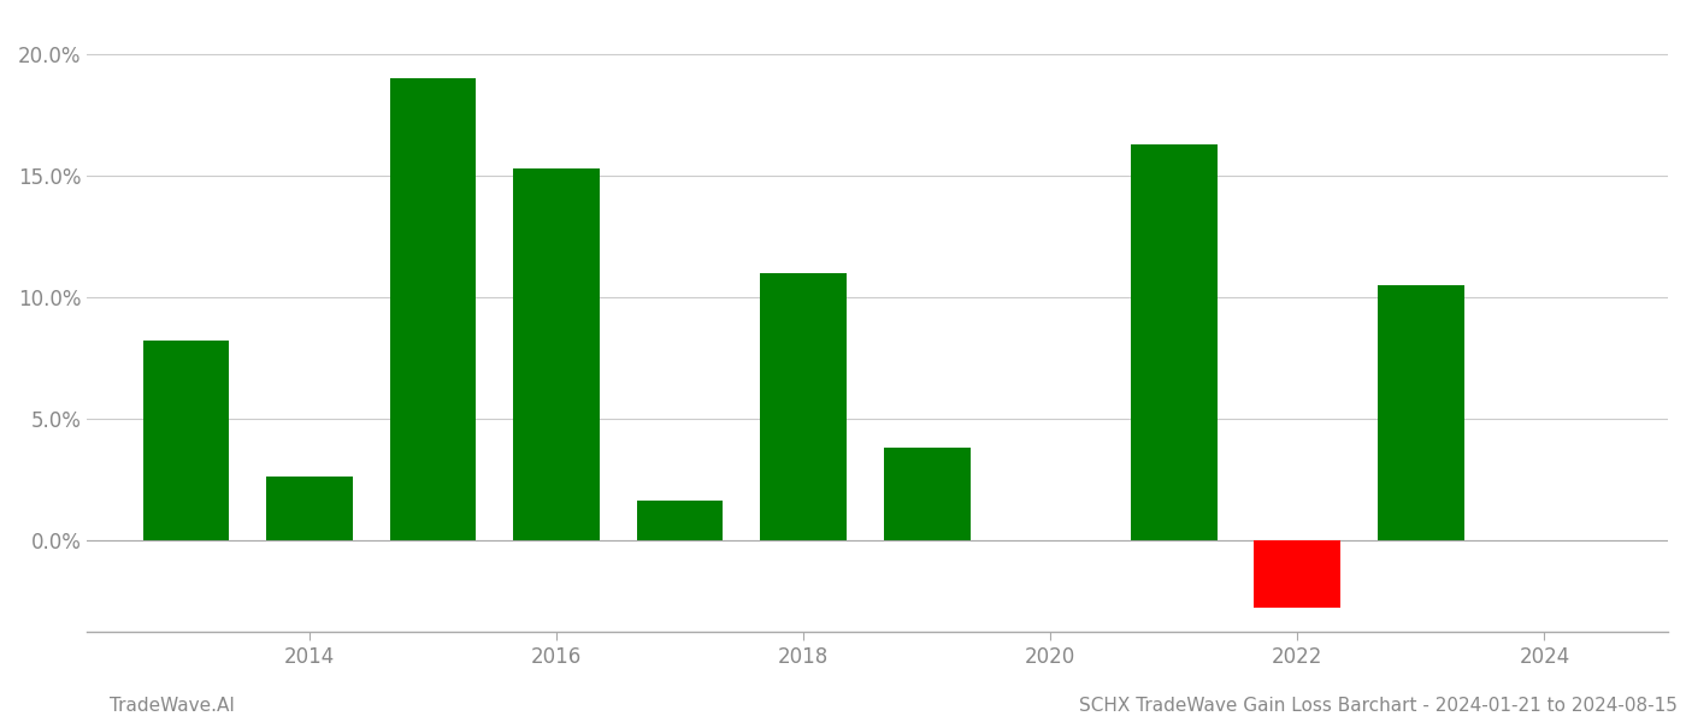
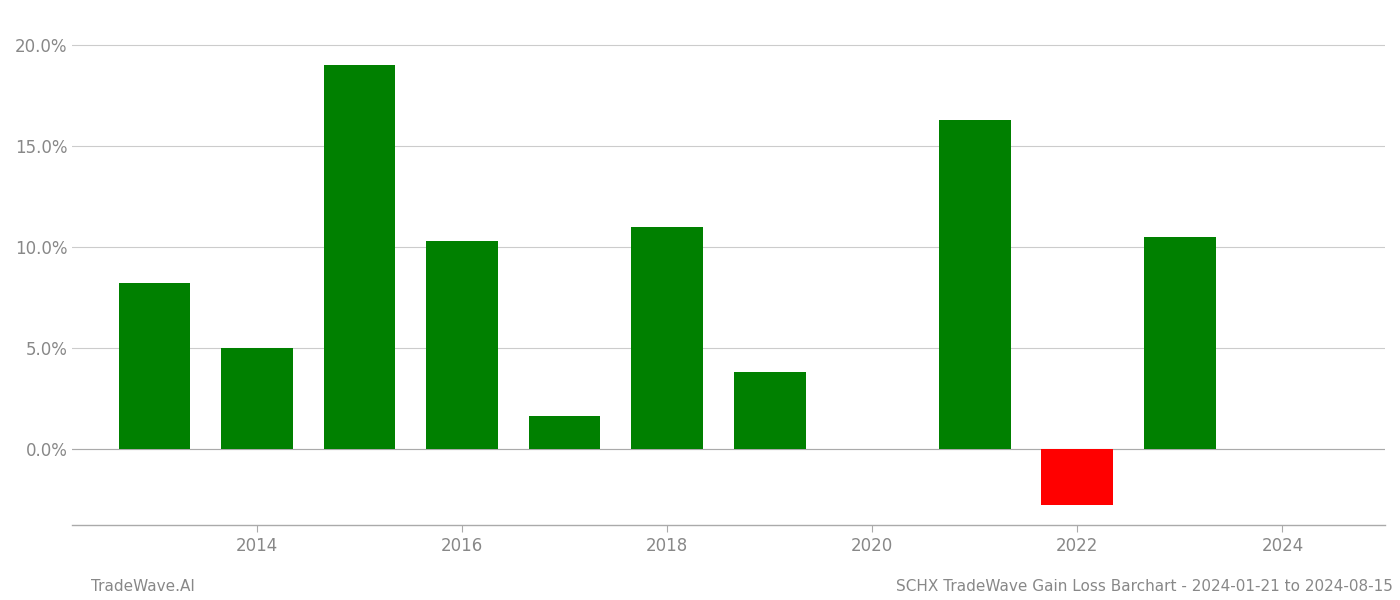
2014: 2.6% -> 5.0%
2016: 15.3% -> 10.3%
